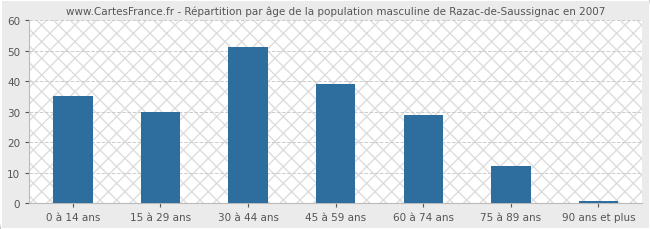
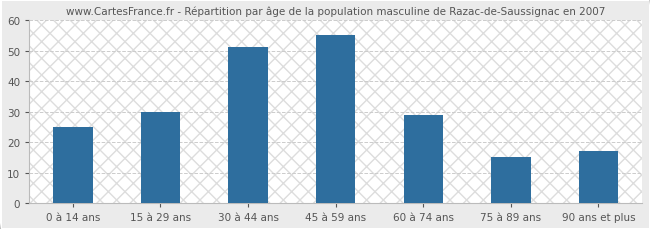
0 à 14 ans: 35.0 -> 25.0
45 à 59 ans: 39.0 -> 55.0
75 à 89 ans: 12.0 -> 15.0
90 ans et plus: 0.7 -> 17.0
